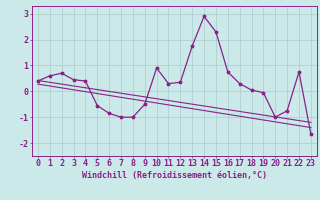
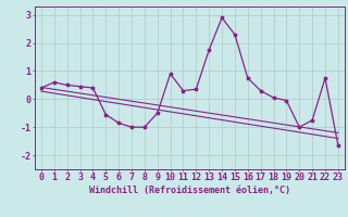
2: 0.70 -> 0.50
